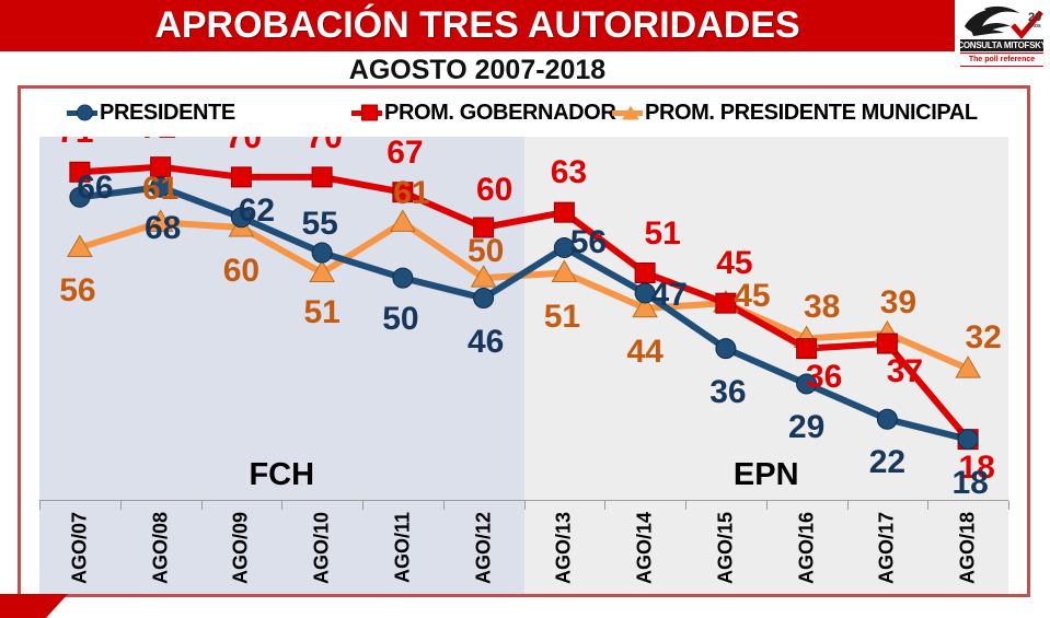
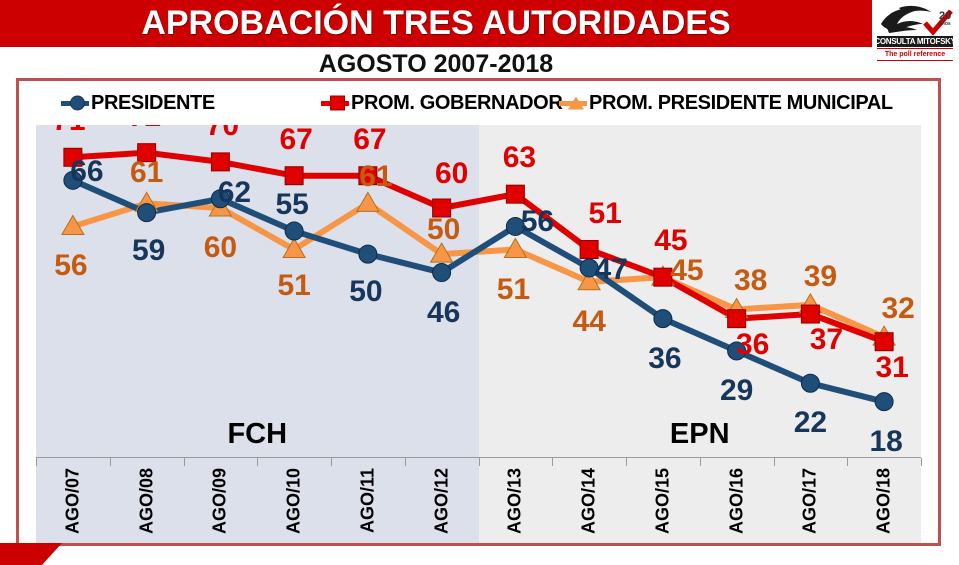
PRESIDENTE/AGO/08: 68 -> 59
PROM. GOBERNADOR/AGO/10: 70 -> 67
PROM. GOBERNADOR/AGO/18: 18 -> 31
